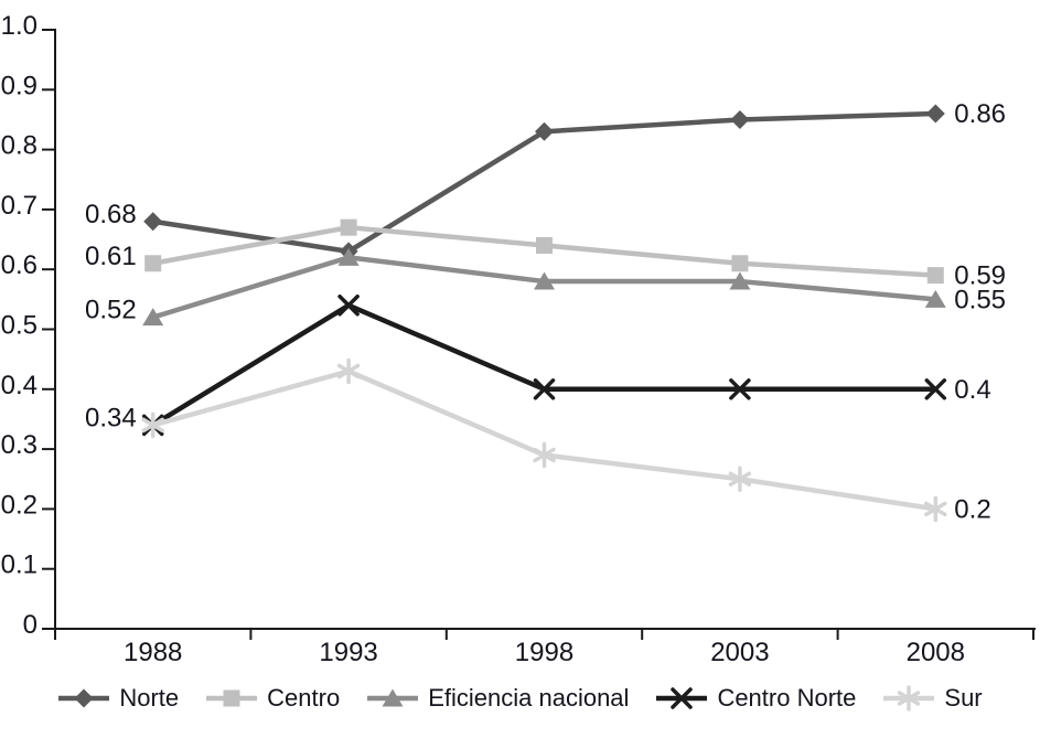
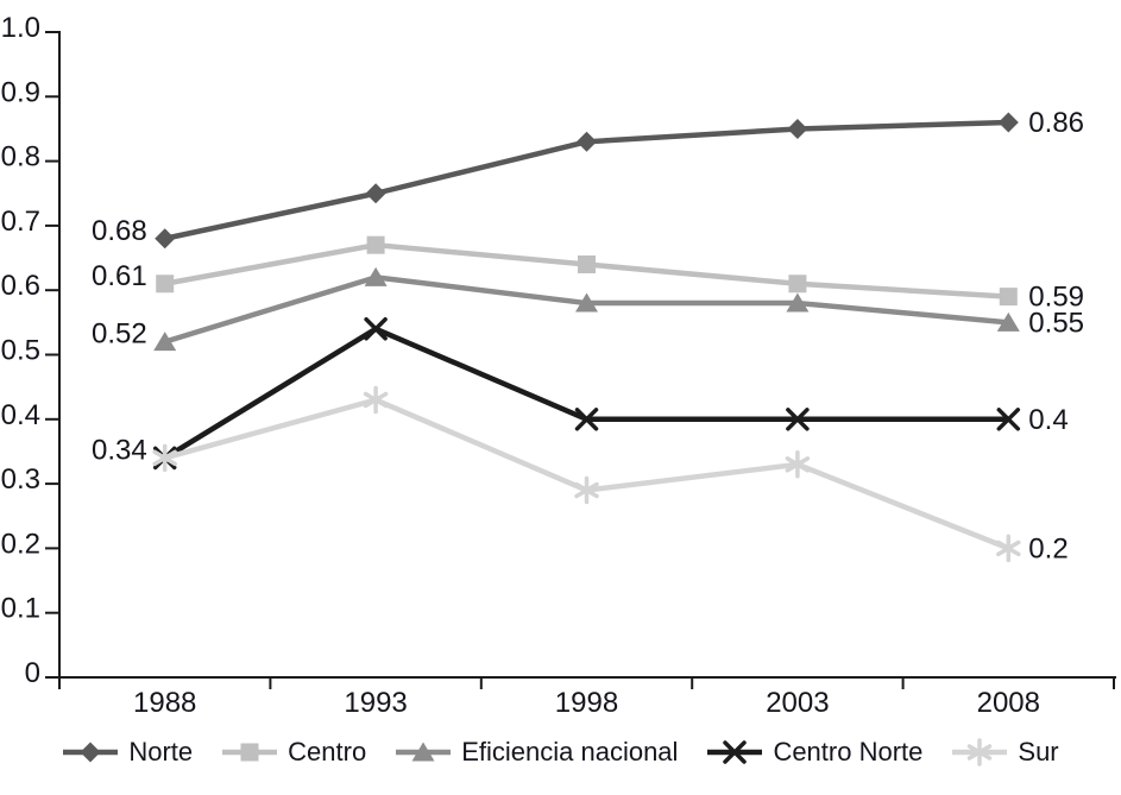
Norte/1993: 0.63 -> 0.75
Sur/2003: 0.25 -> 0.33
